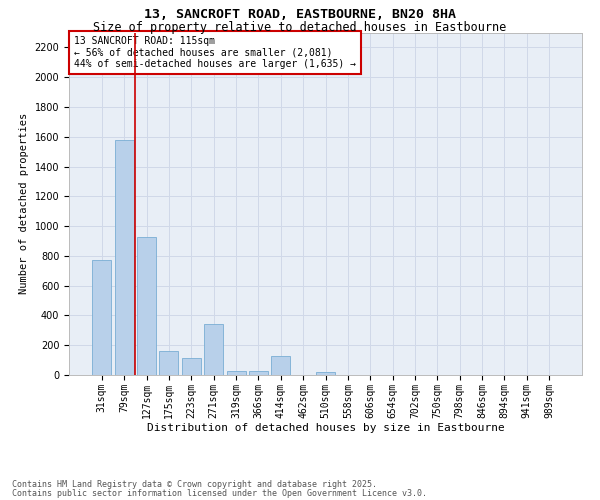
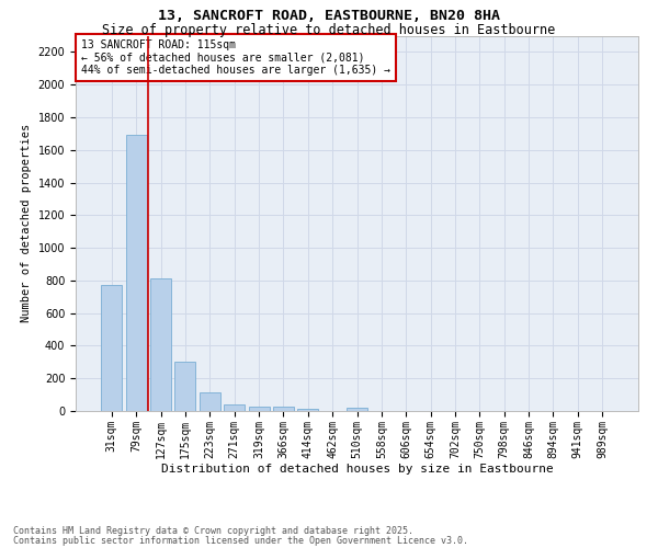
79sqm: 1580 -> 1690
127sqm: 930 -> 810
175sqm: 160 -> 300
271sqm: 340 -> 40
414sqm: 130 -> 20
